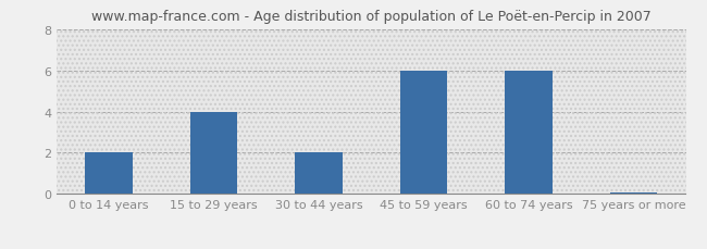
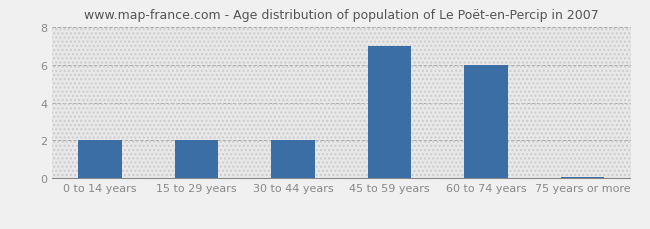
15 to 29 years: 4.0 -> 2.0
45 to 59 years: 6.0 -> 7.0
